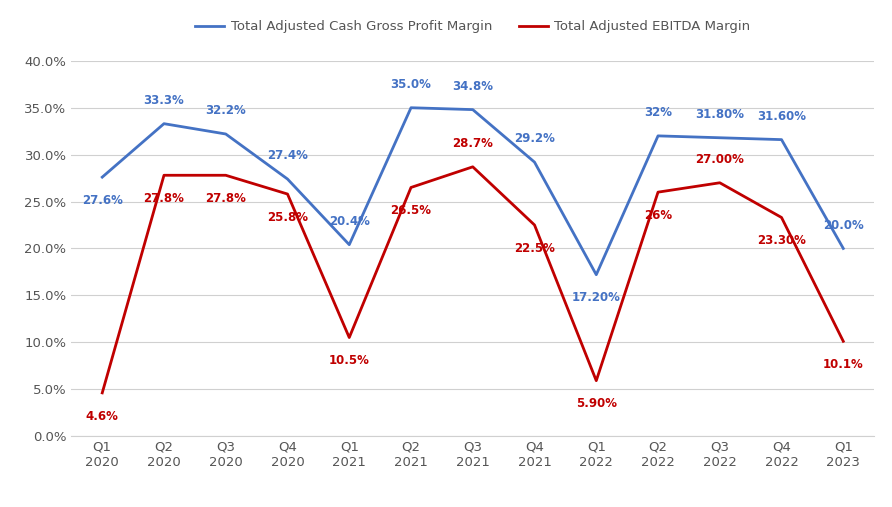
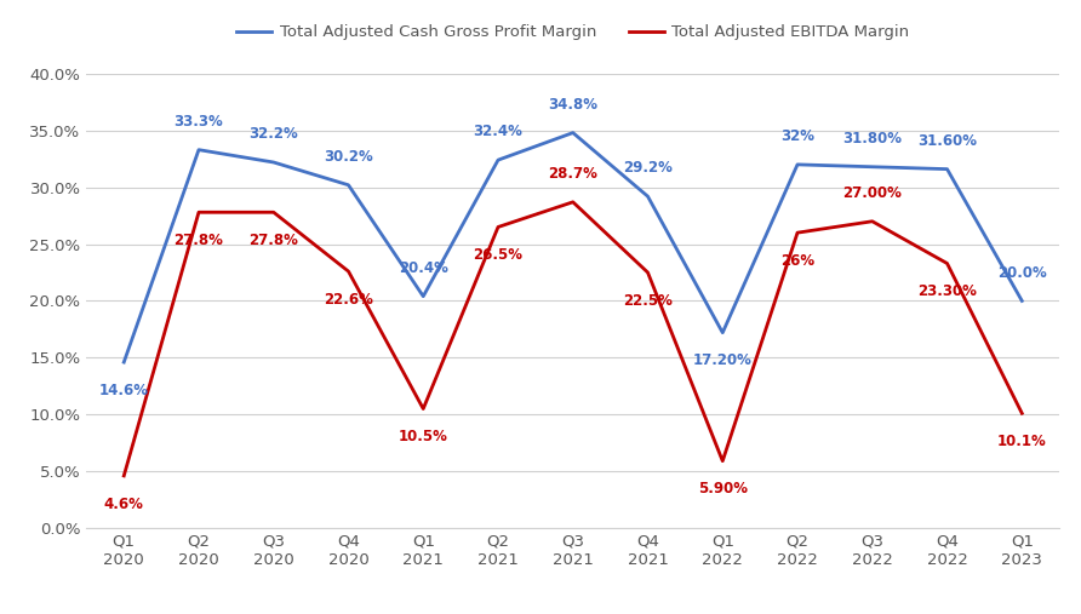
Total Adjusted Cash Gross Profit Margin/Q1 2020: 27.6% -> 14.6%
Total Adjusted Cash Gross Profit Margin/Q4 2020: 27.4% -> 30.2%
Total Adjusted EBITDA Margin/Q4 2020: 25.8% -> 22.6%
Total Adjusted Cash Gross Profit Margin/Q2 2021: 35.0% -> 32.4%
